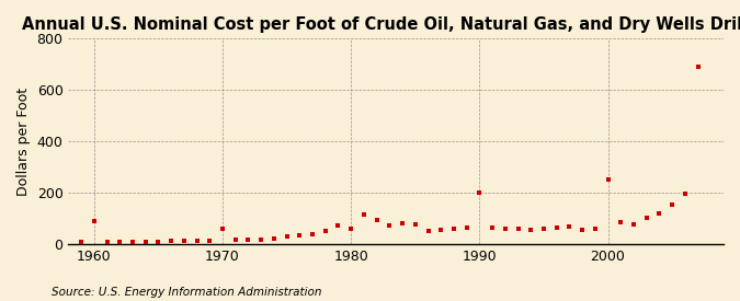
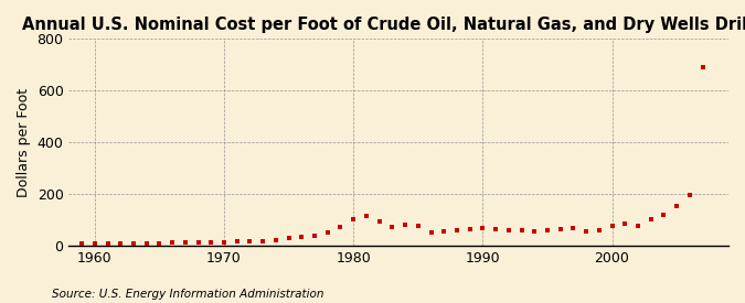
1960: 90 -> 9
1970: 60 -> 14
1980: 60 -> 100
1990: 200 -> 68
2000: 250 -> 75
